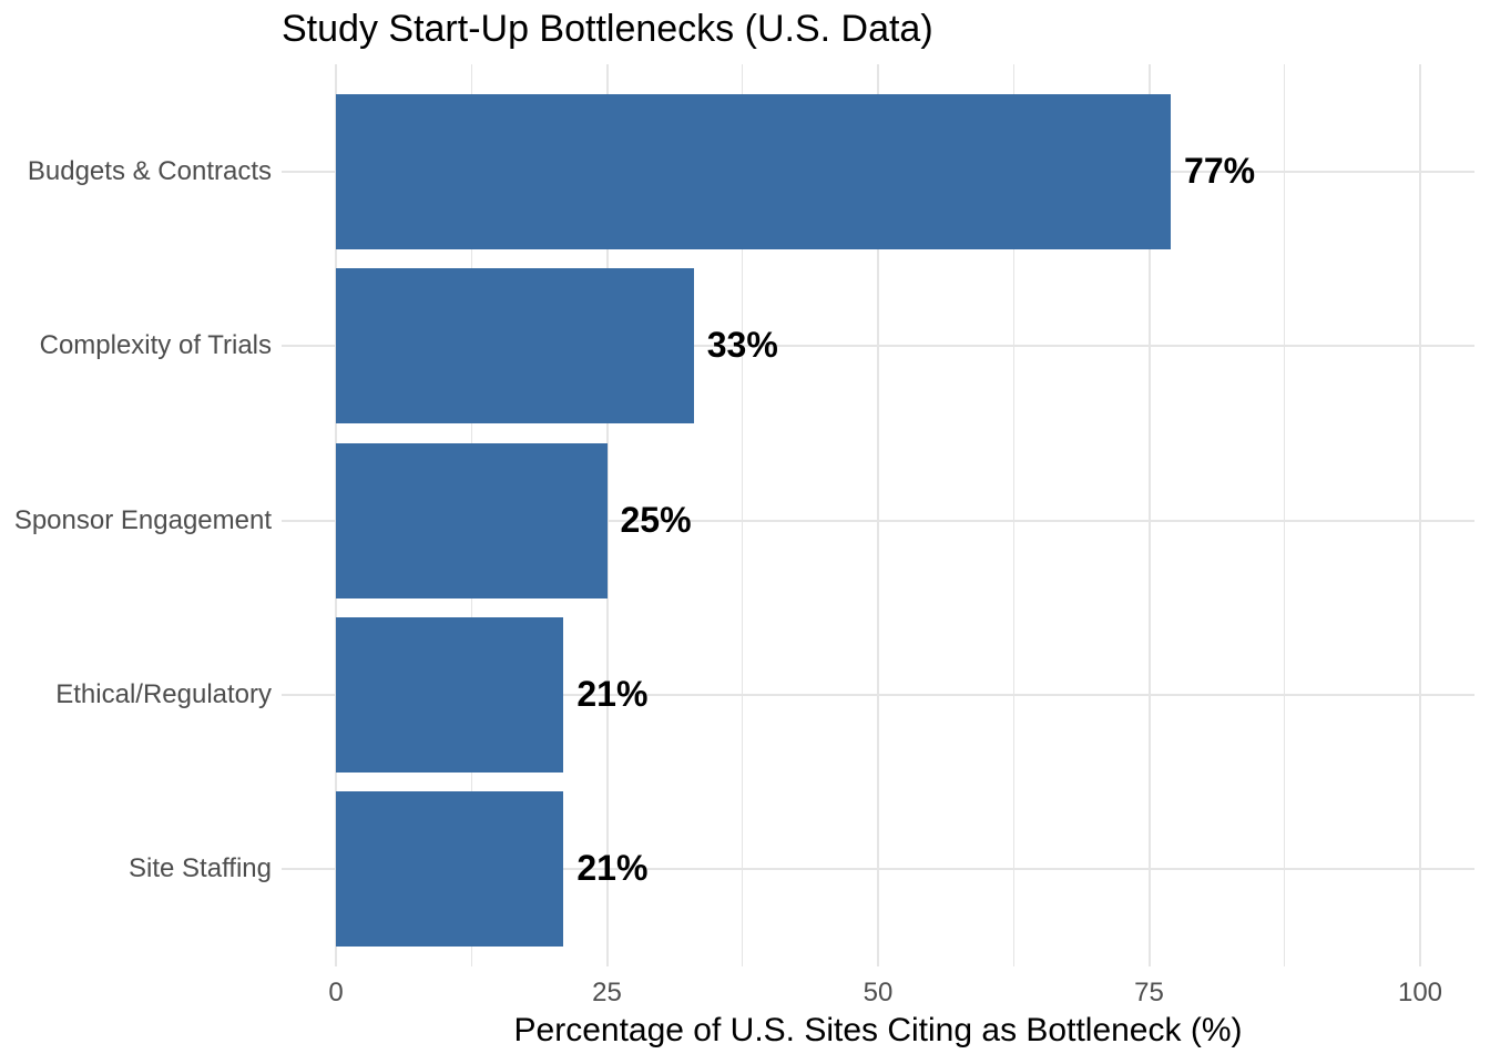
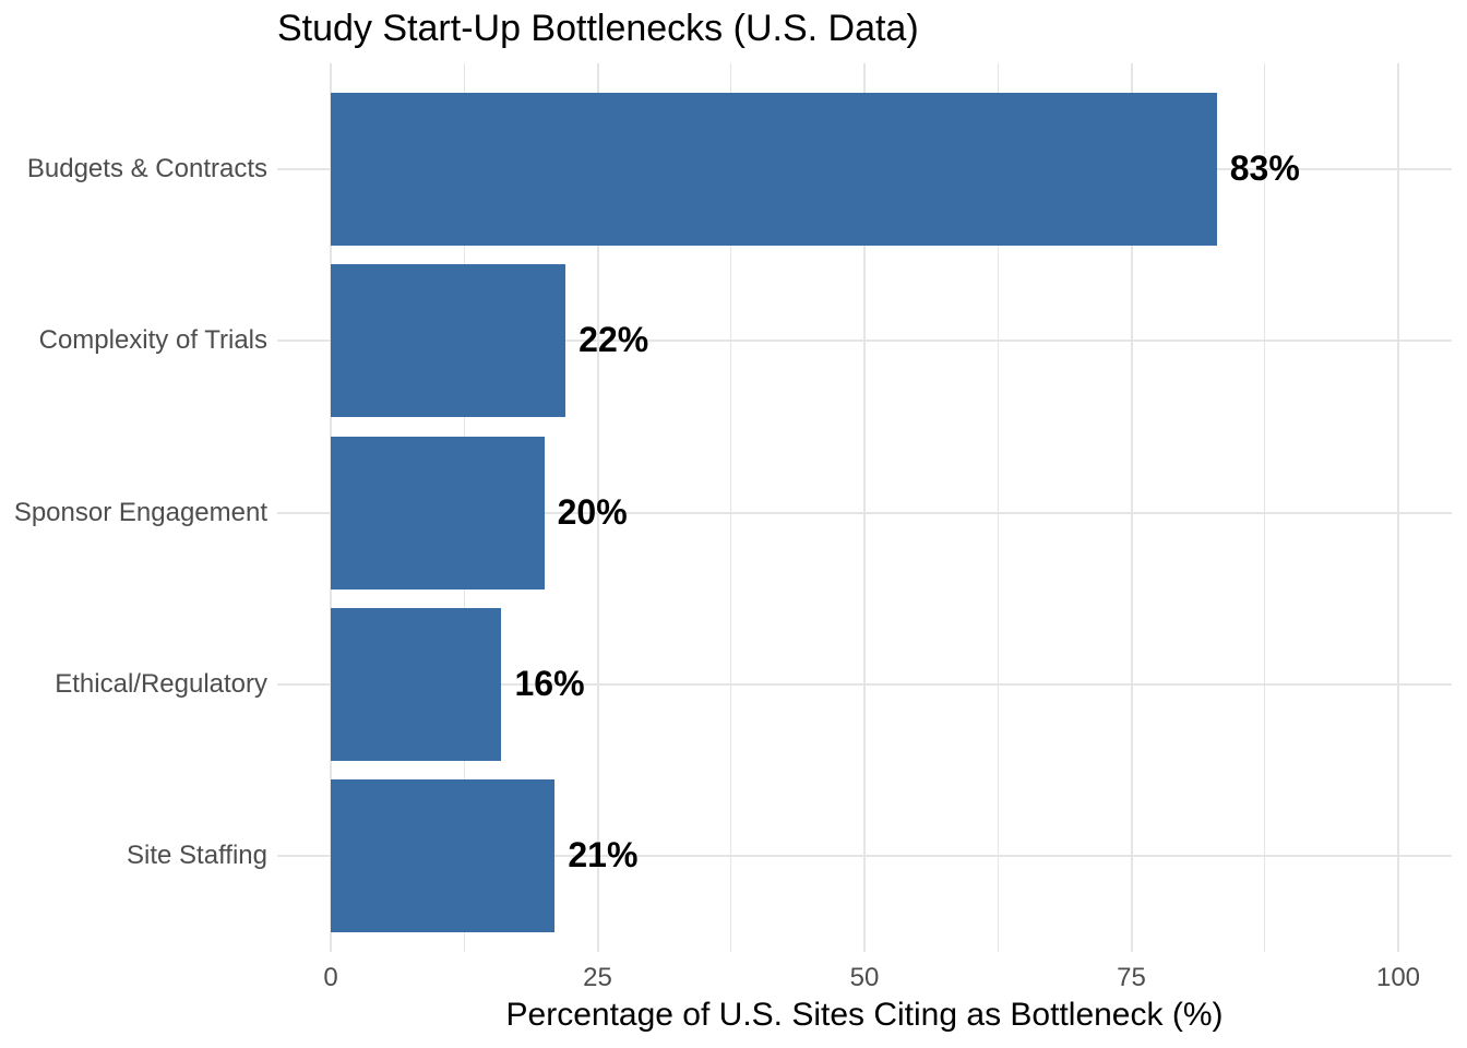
Budgets & Contracts: 77% -> 83%
Complexity of Trials: 33% -> 22%
Sponsor Engagement: 25% -> 20%
Ethical/Regulatory: 21% -> 16%
